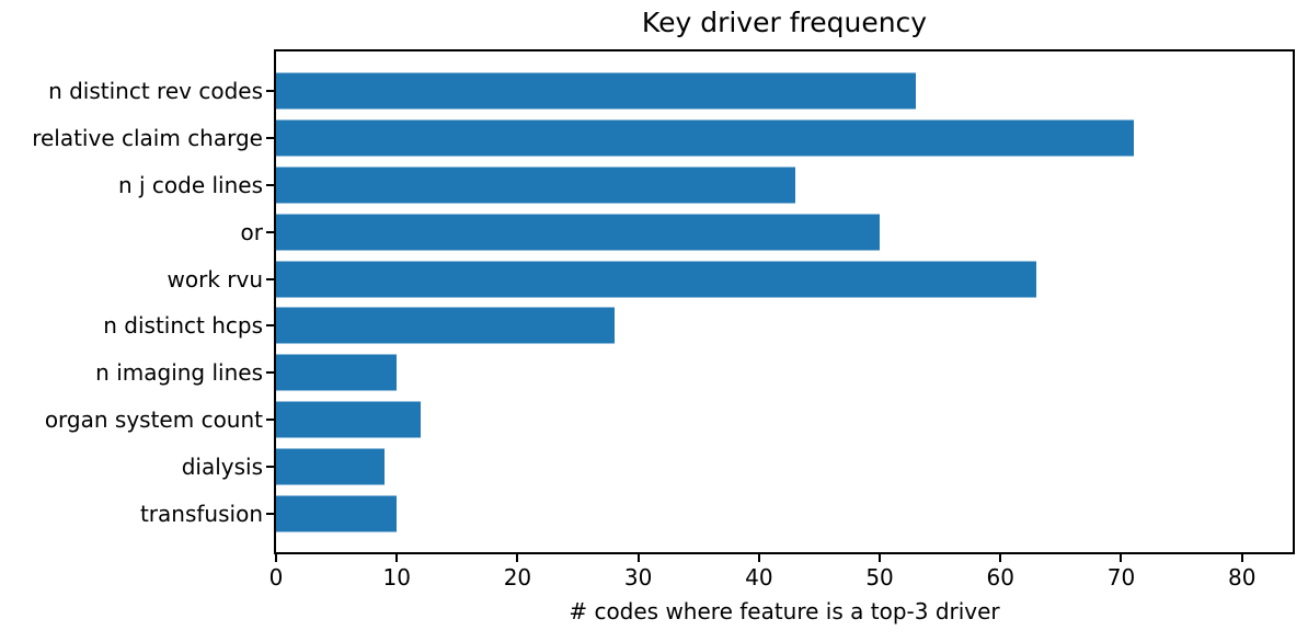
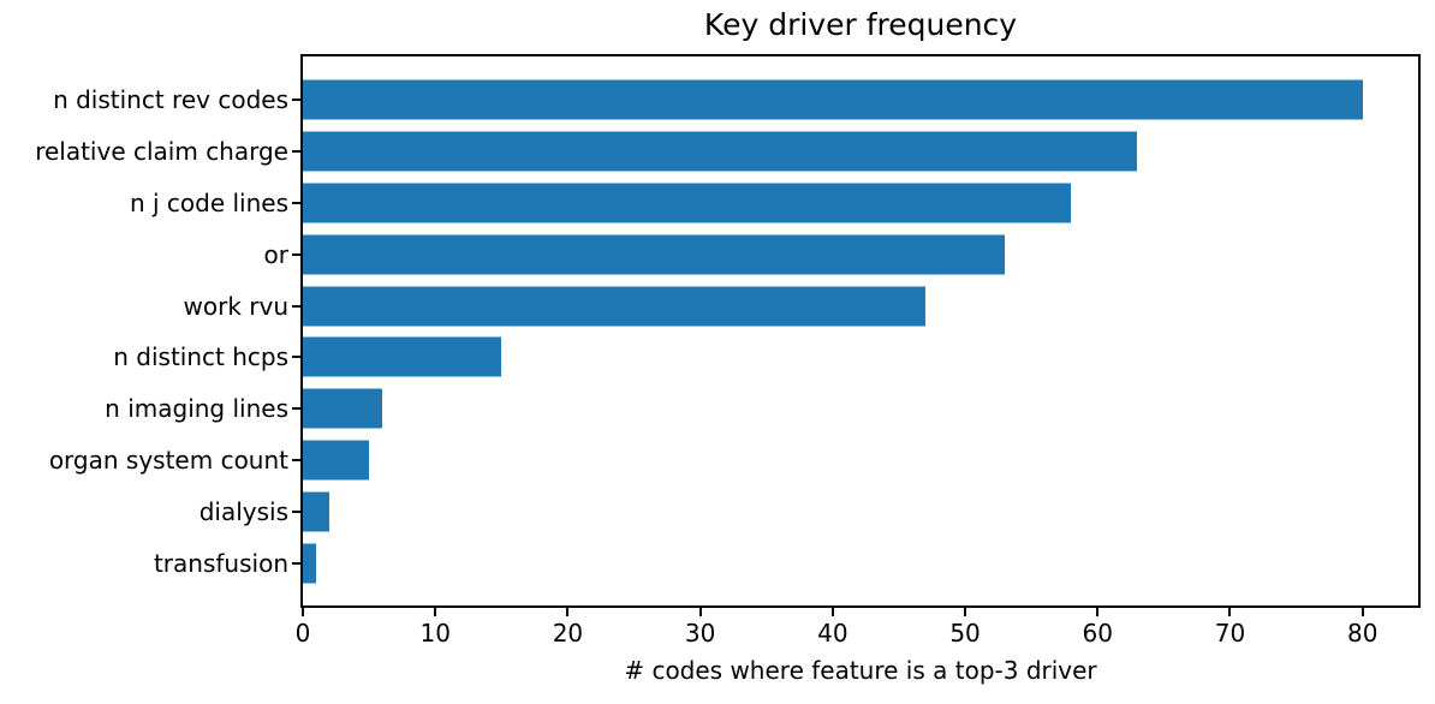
n distinct rev codes: 53 -> 80
relative claim charge: 71 -> 63
n j code lines: 43 -> 58
or: 50 -> 53
work rvu: 63 -> 47
n distinct hcps: 28 -> 15
n imaging lines: 10 -> 6
organ system count: 12 -> 5
dialysis: 9 -> 2
transfusion: 10 -> 1
